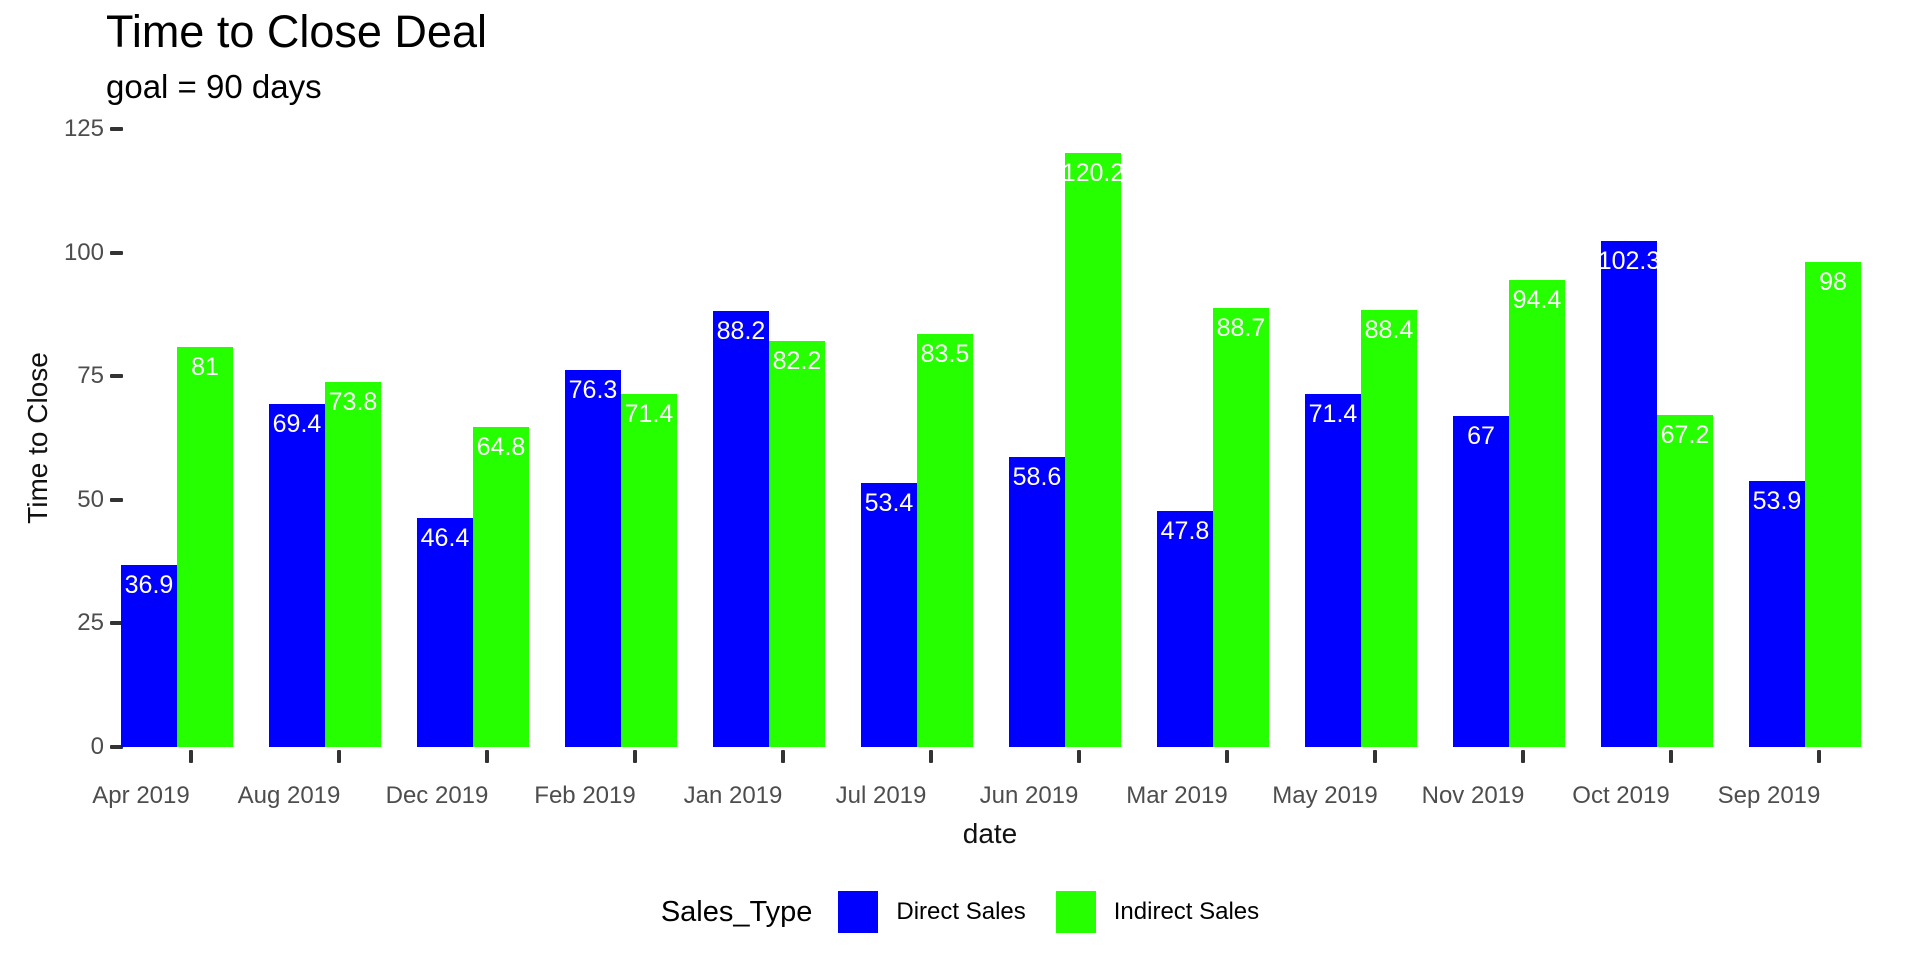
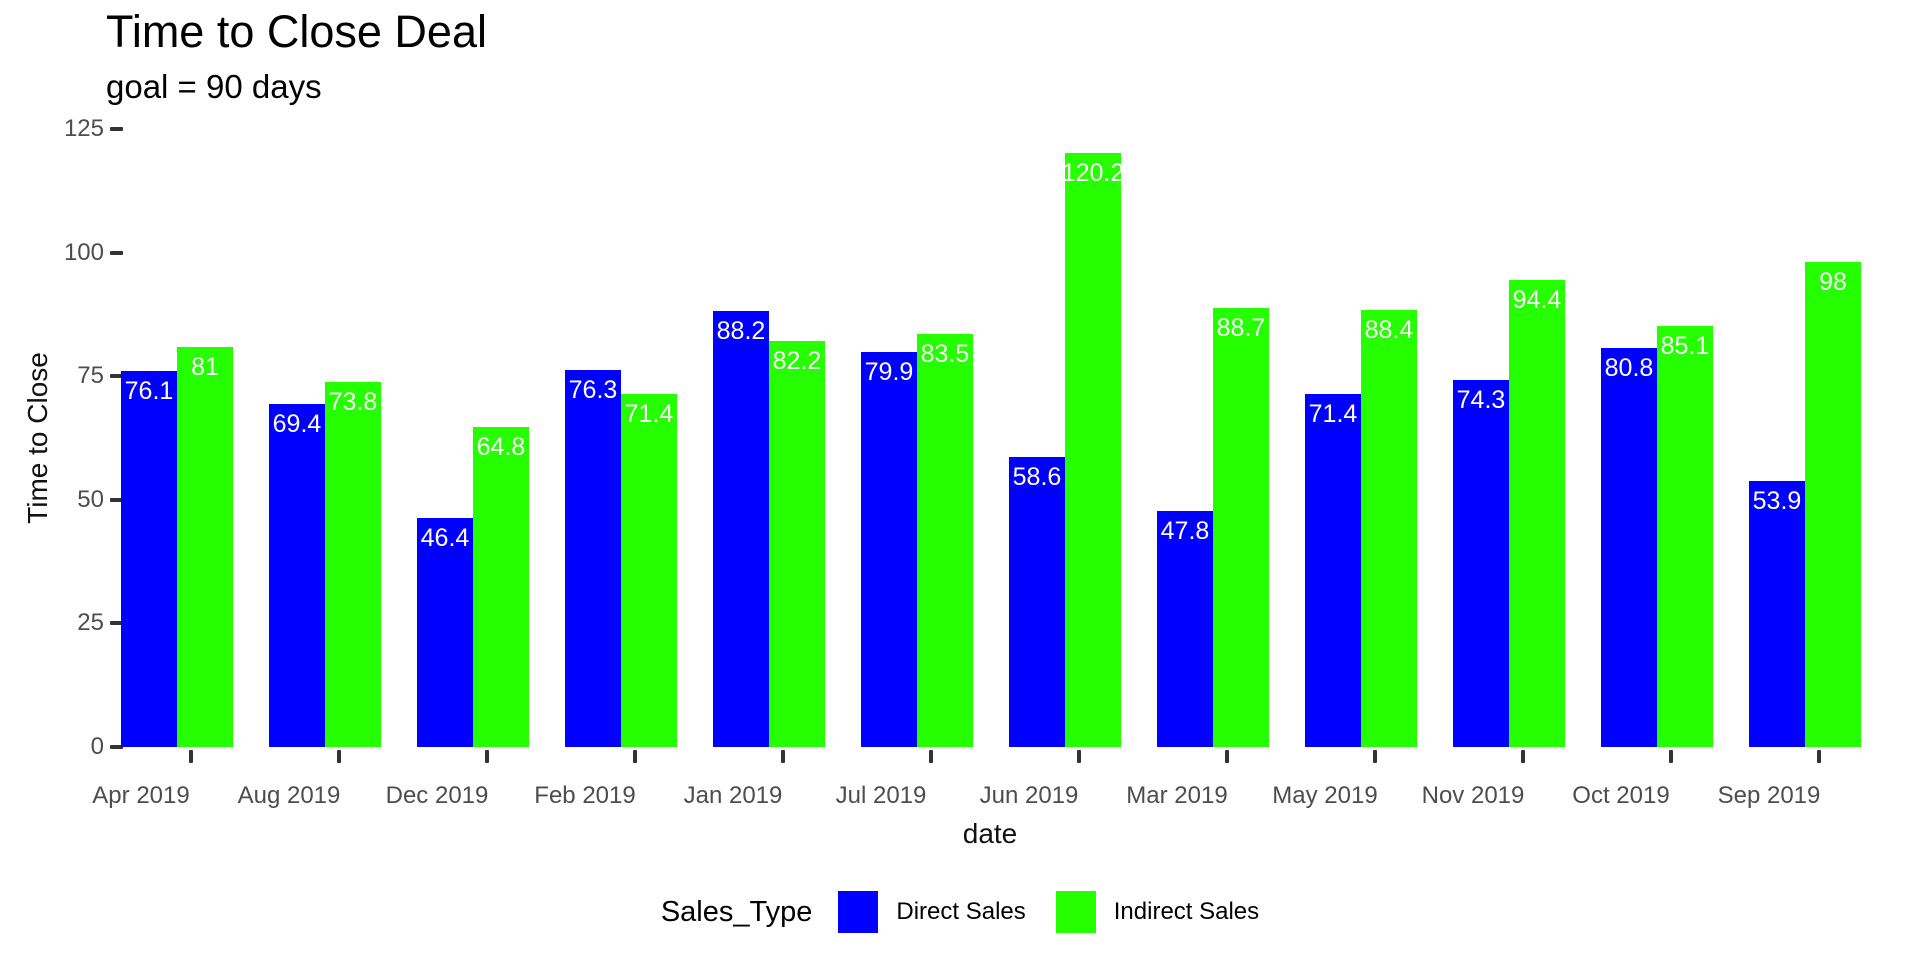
Direct Sales/Apr 2019: 36.9 -> 76.1
Direct Sales/Jul 2019: 53.4 -> 79.9
Direct Sales/Nov 2019: 67 -> 74.3
Direct Sales/Oct 2019: 102.3 -> 80.8
Indirect Sales/Oct 2019: 67.2 -> 85.1
